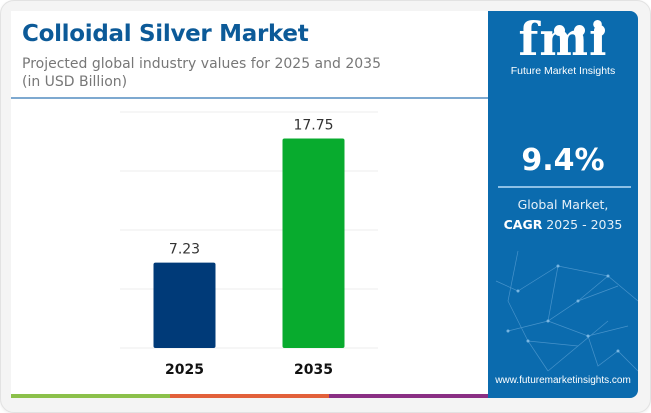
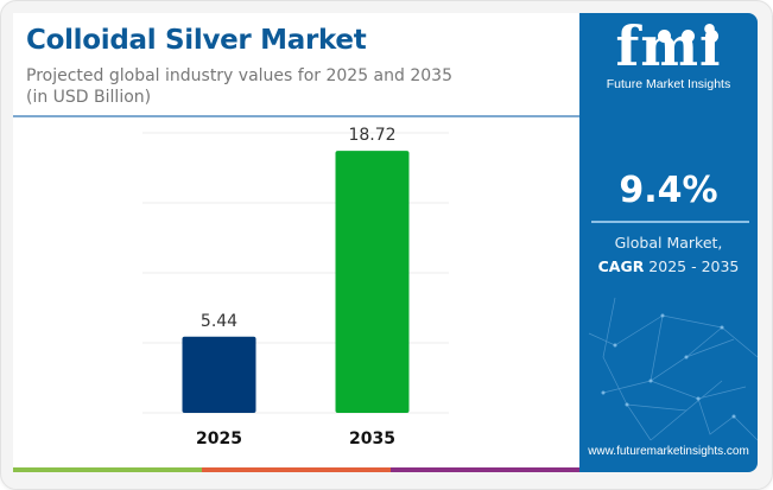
2025: 7.23 -> 5.44
2035: 17.75 -> 18.72
